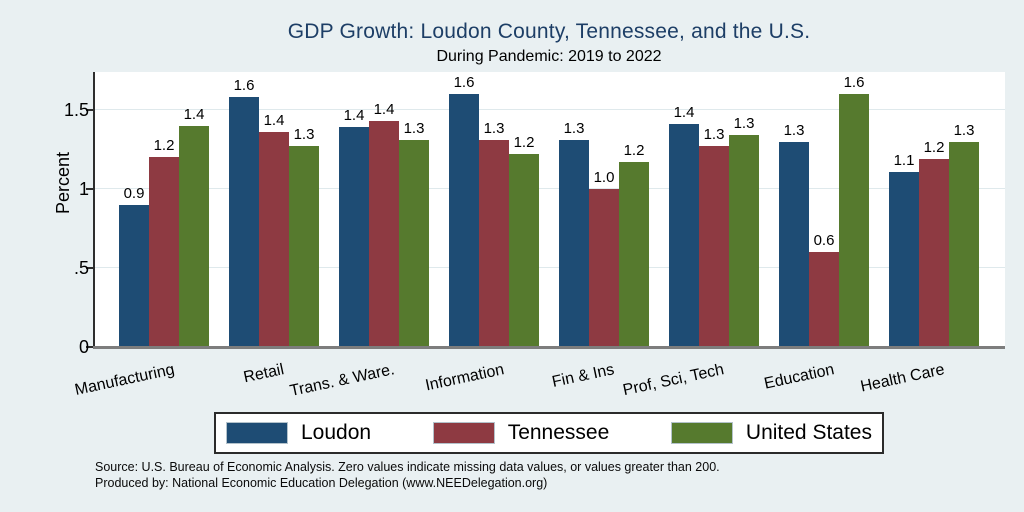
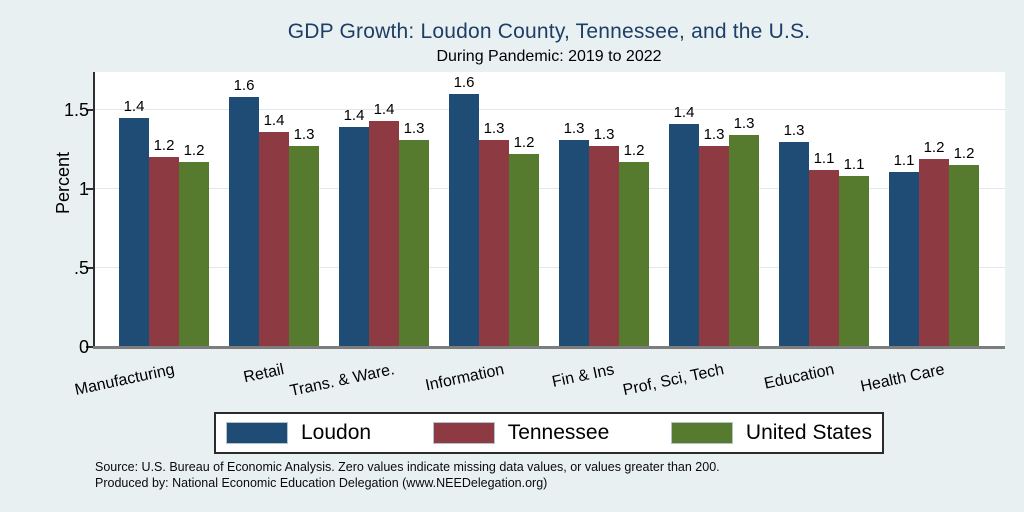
Loudon/Manufacturing: 0.9 -> 1.4
United States/Manufacturing: 1.4 -> 1.2
Tennessee/Fin & Ins: 1.0 -> 1.3
Tennessee/Education: 0.6 -> 1.1
United States/Education: 1.6 -> 1.1
United States/Health Care: 1.3 -> 1.2
